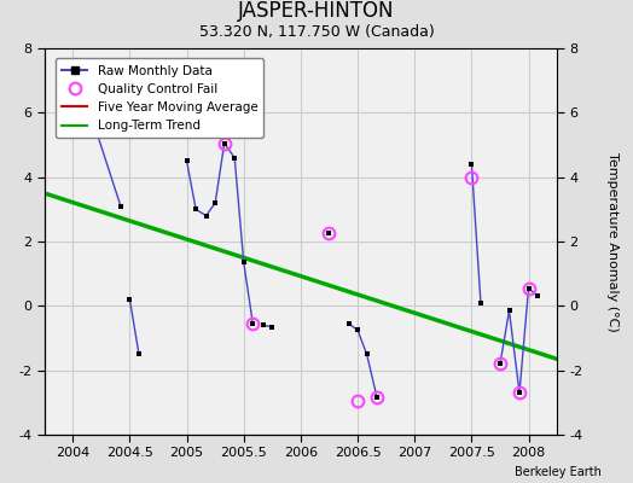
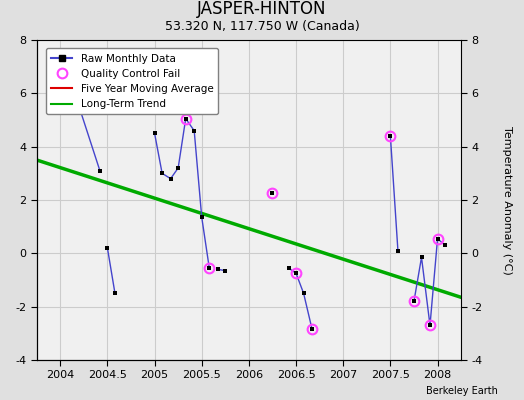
Quality Control Fail/2006.5: -2.95 -> -0.75
Quality Control Fail/2007.5: 4.00 -> 4.40
